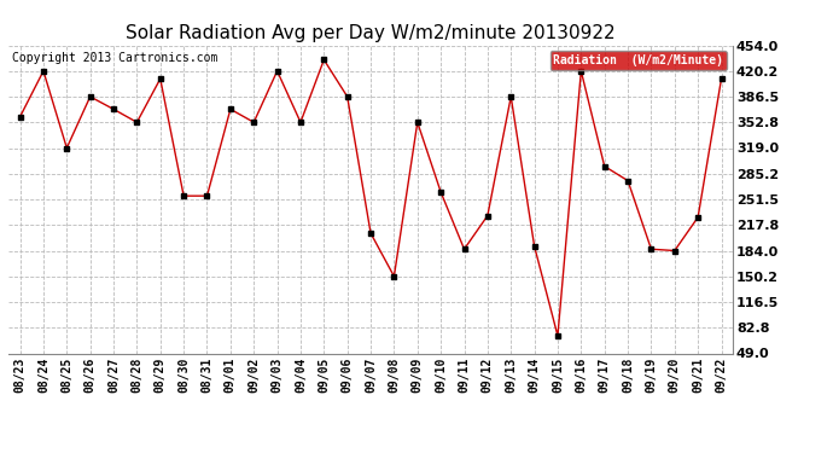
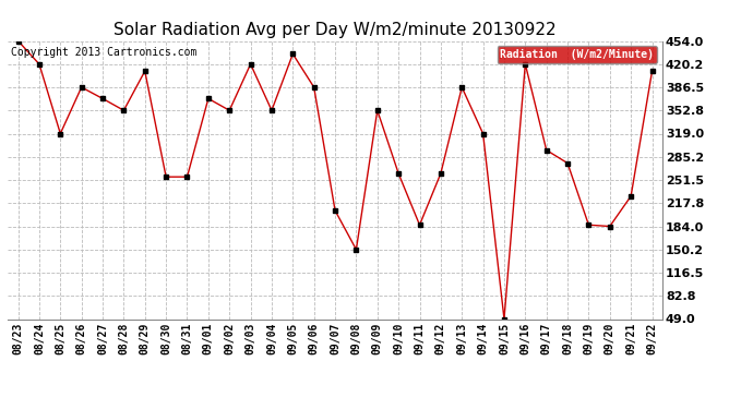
08/23: 360 -> 454
09/12: 230 -> 261
09/14: 190 -> 319
09/15: 72 -> 49
